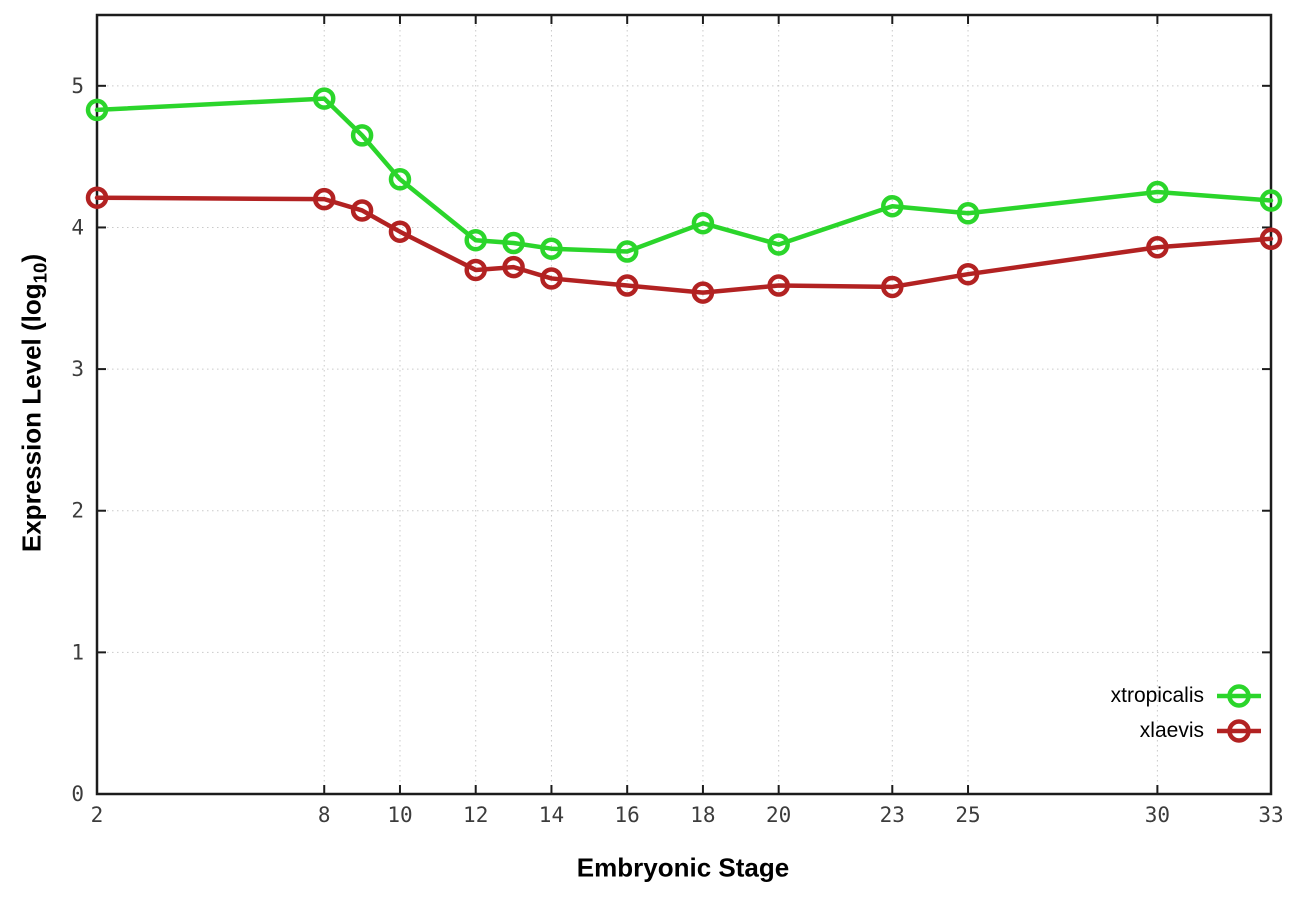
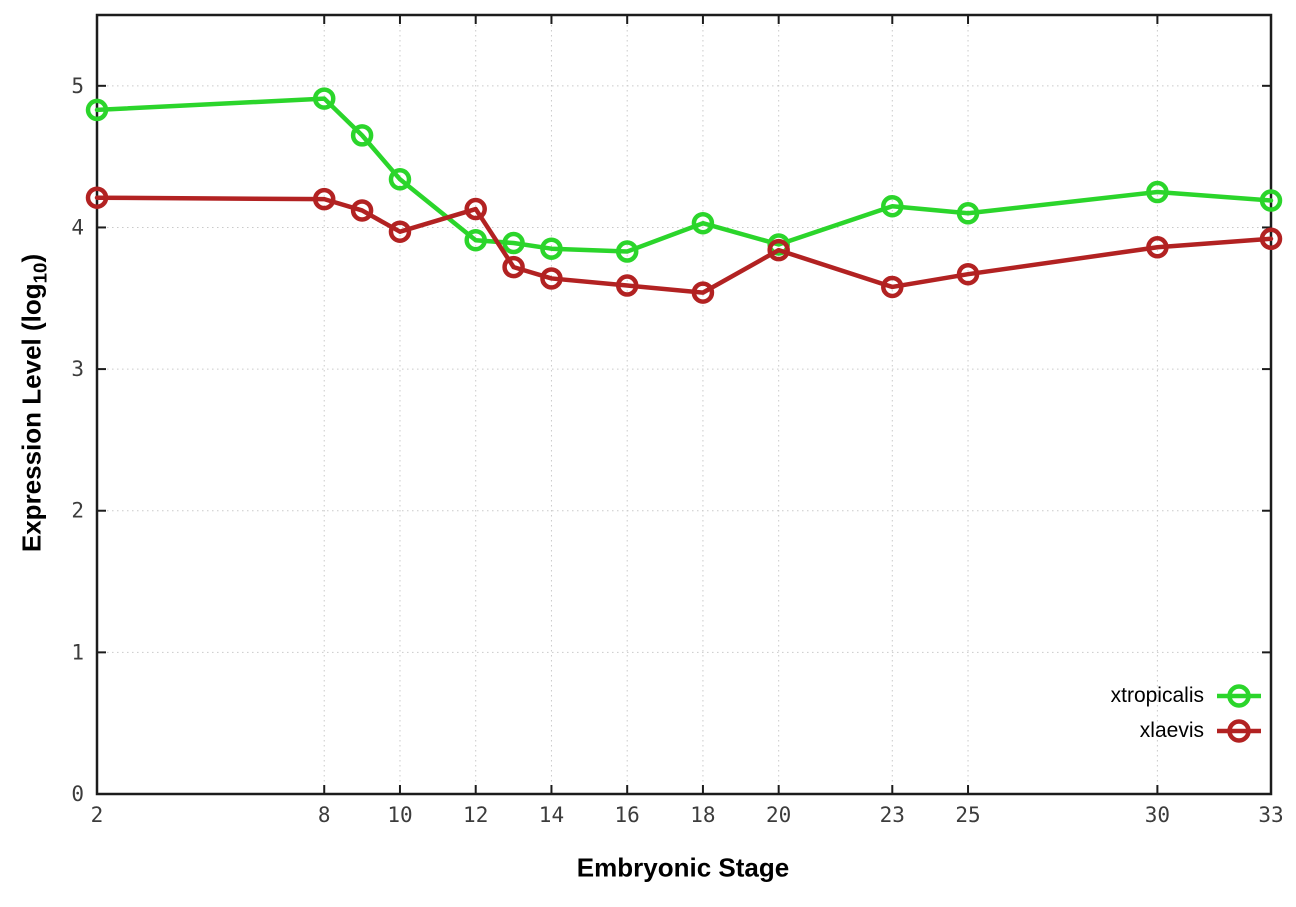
xlaevis/12: 3.70 -> 4.13
xlaevis/20: 3.59 -> 3.84
